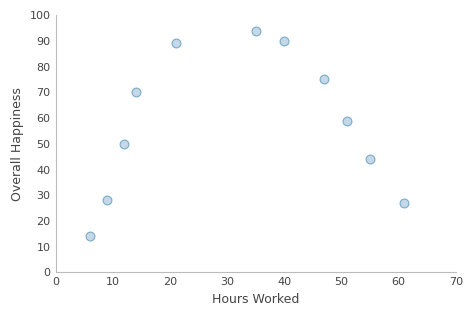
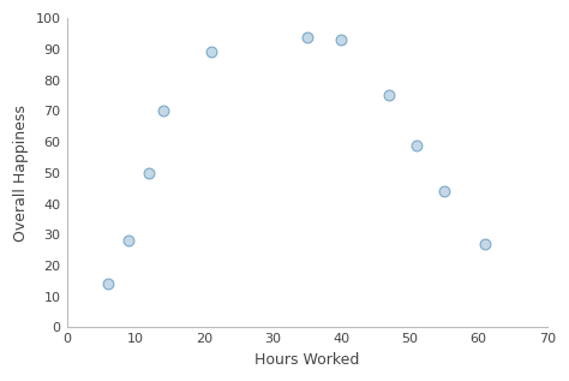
40: 90 -> 93
